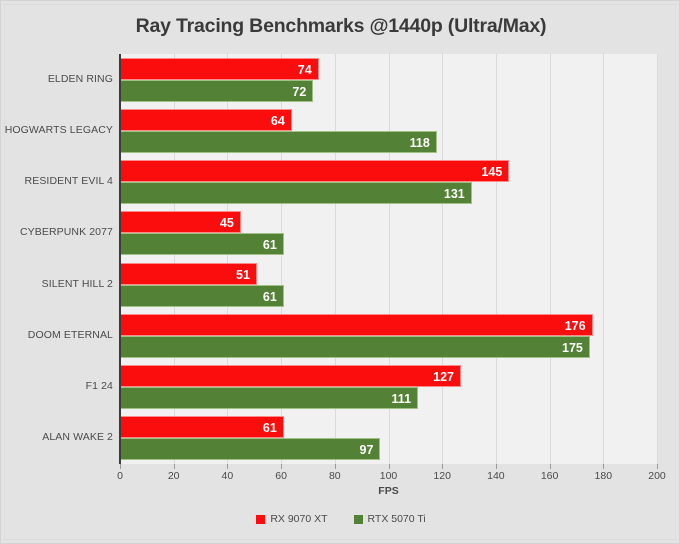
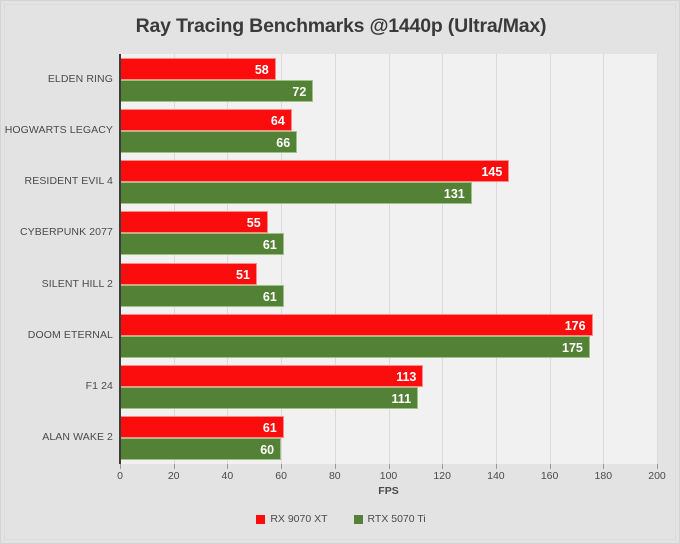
RX 9070 XT/ELDEN RING: 74 -> 58
RTX 5070 Ti/HOGWARTS LEGACY: 118 -> 66
RX 9070 XT/CYBERPUNK 2077: 45 -> 55
RX 9070 XT/F1 24: 127 -> 113
RTX 5070 Ti/ALAN WAKE 2: 97 -> 60
